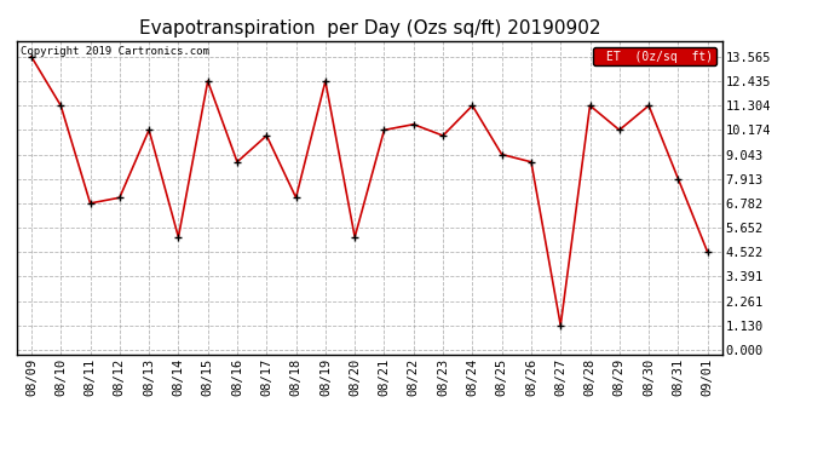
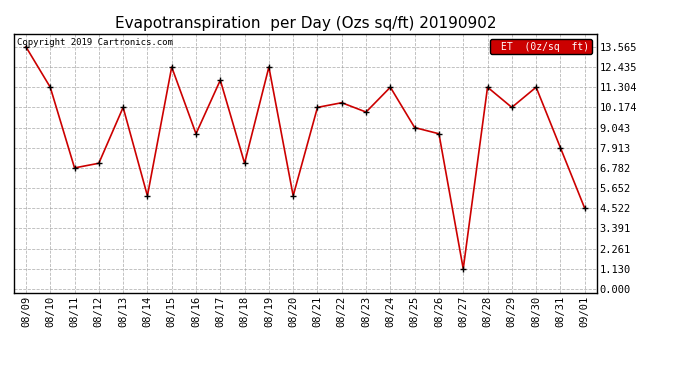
08/17: 9.9 -> 11.7
